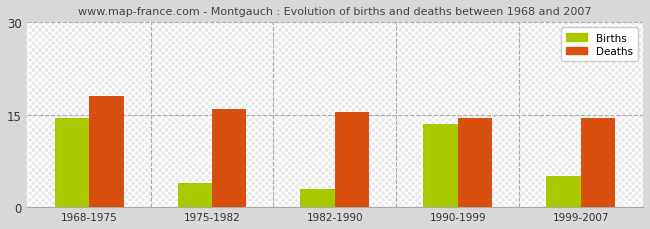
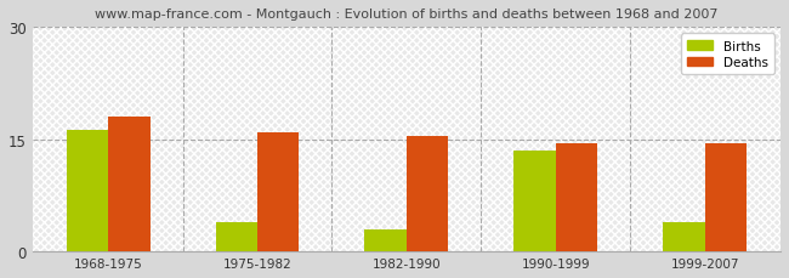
Births/1968-1975: 14.5 -> 16.2
Births/1999-2007: 5.0 -> 4.0
